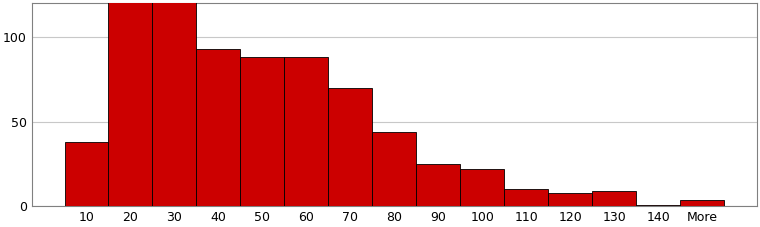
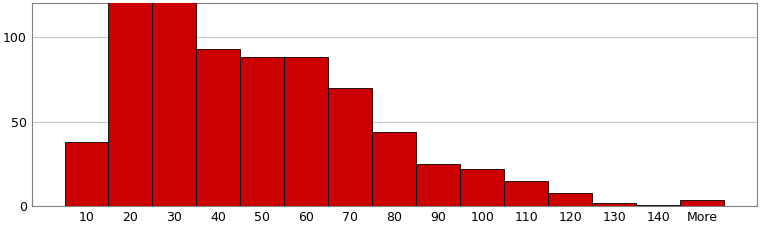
110: 10 -> 15
130: 9 -> 2
